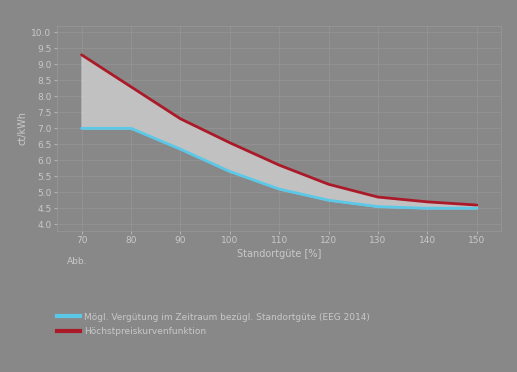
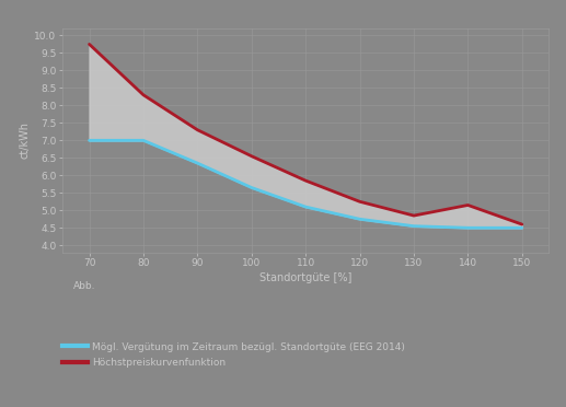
Höchstpreiskurvenfunktion/70: 9.30 -> 9.75
Höchstpreiskurvenfunktion/140: 4.70 -> 5.15
